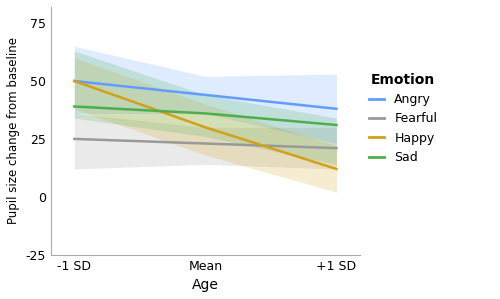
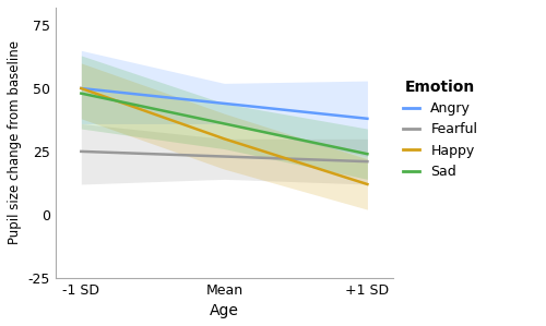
Sad/-1 SD: 39 -> 48
Sad/+1 SD: 31 -> 24
